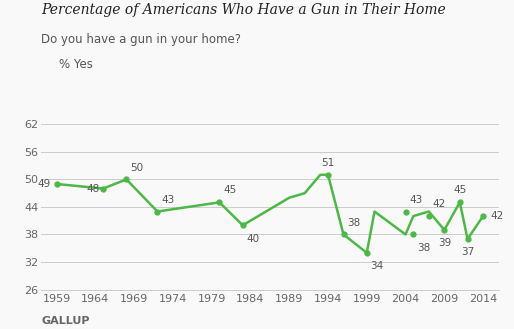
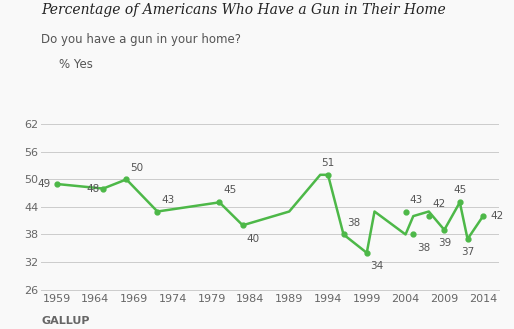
1989: 46 -> 43
